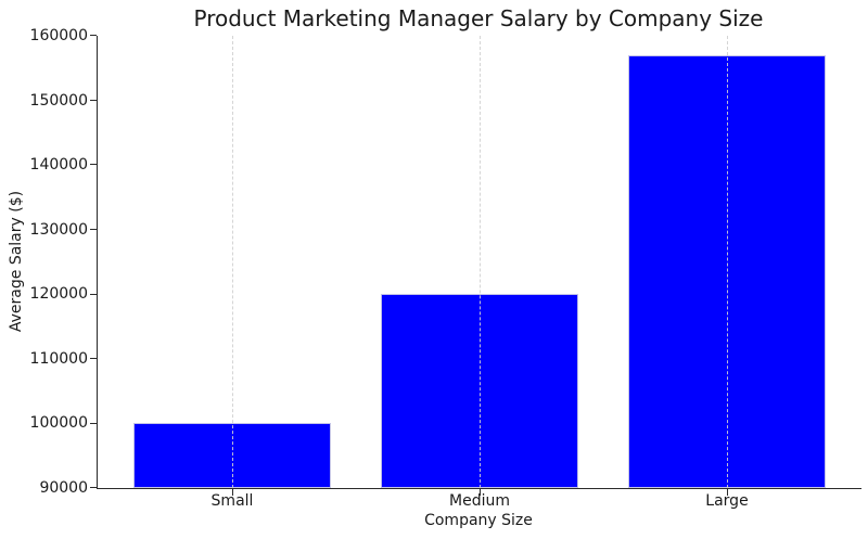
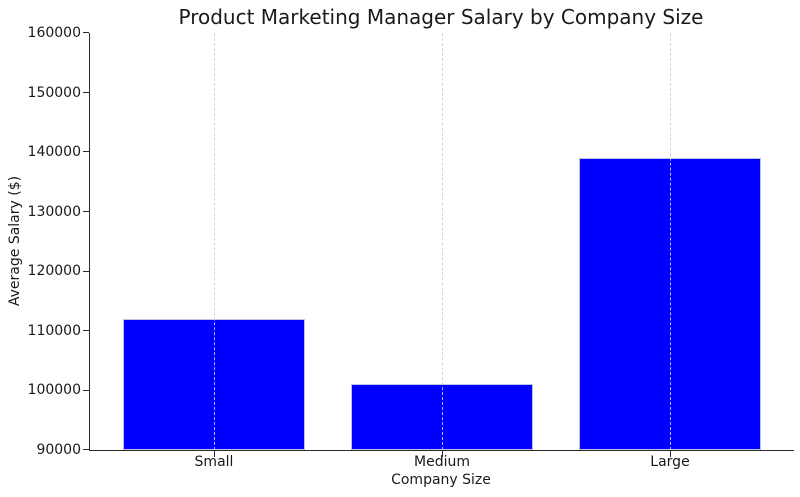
Small: 100000 -> 112000
Medium: 120000 -> 101000
Large: 157000 -> 139000
